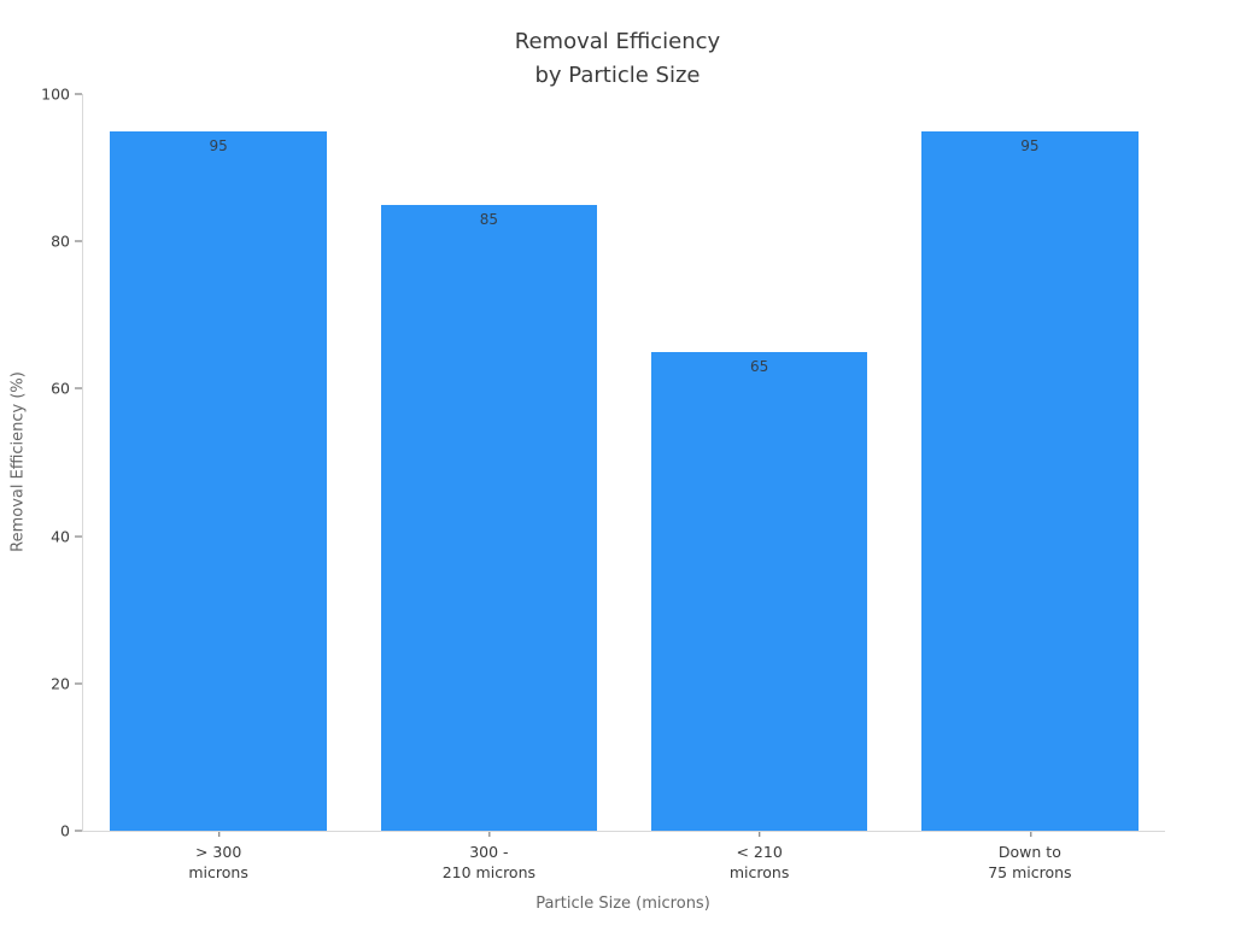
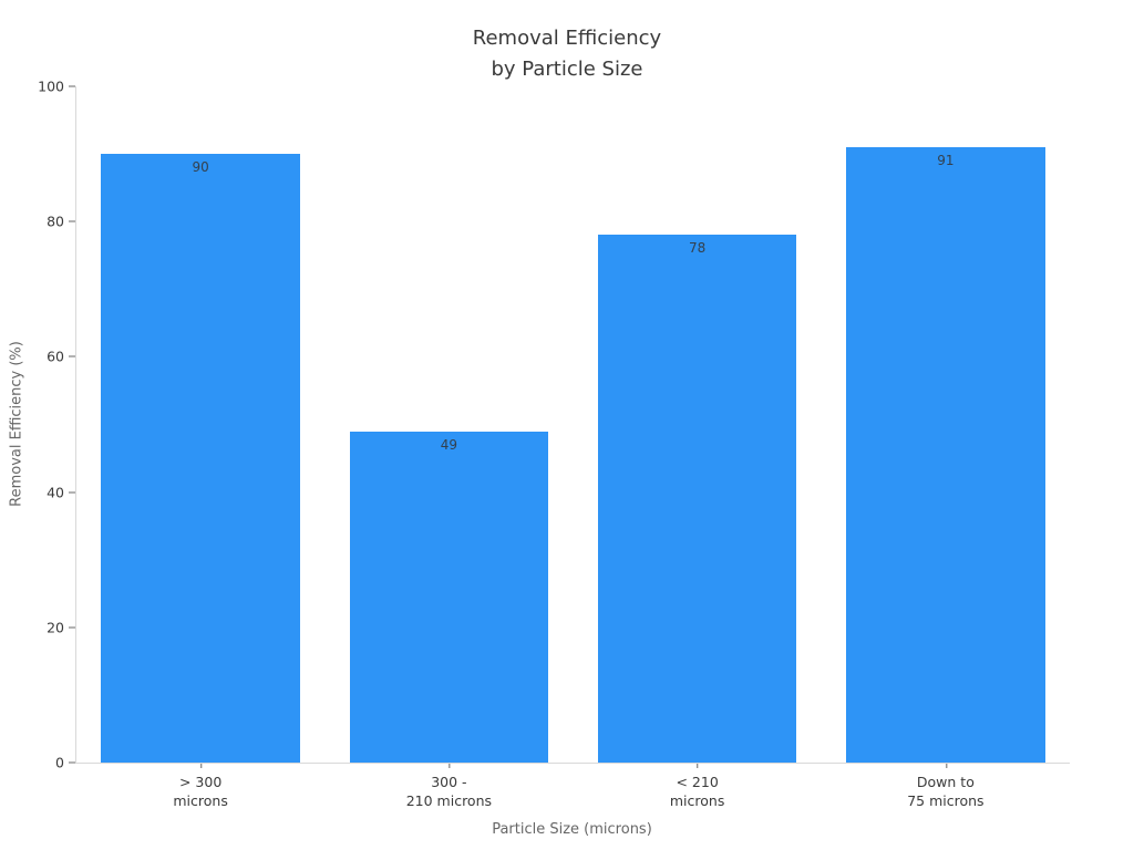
> 300 microns: 95 -> 90
300 - 210 microns: 85 -> 49
< 210 microns: 65 -> 78
Down to 75 microns: 95 -> 91
